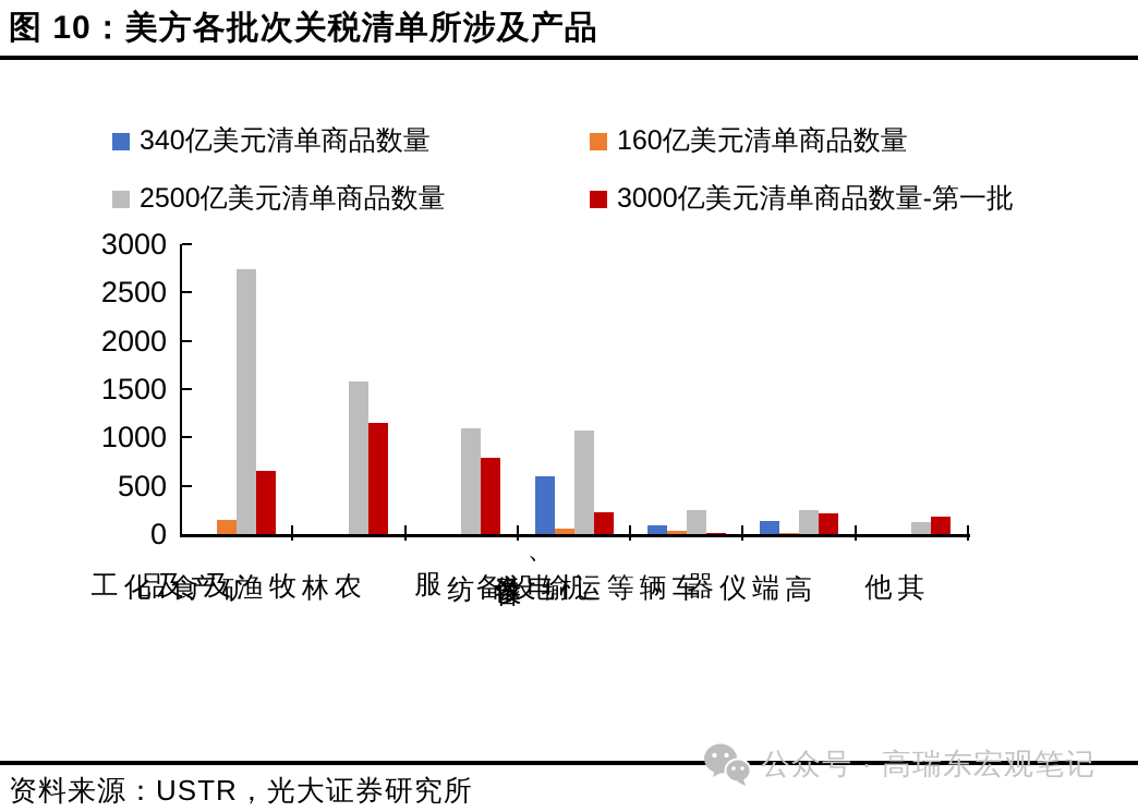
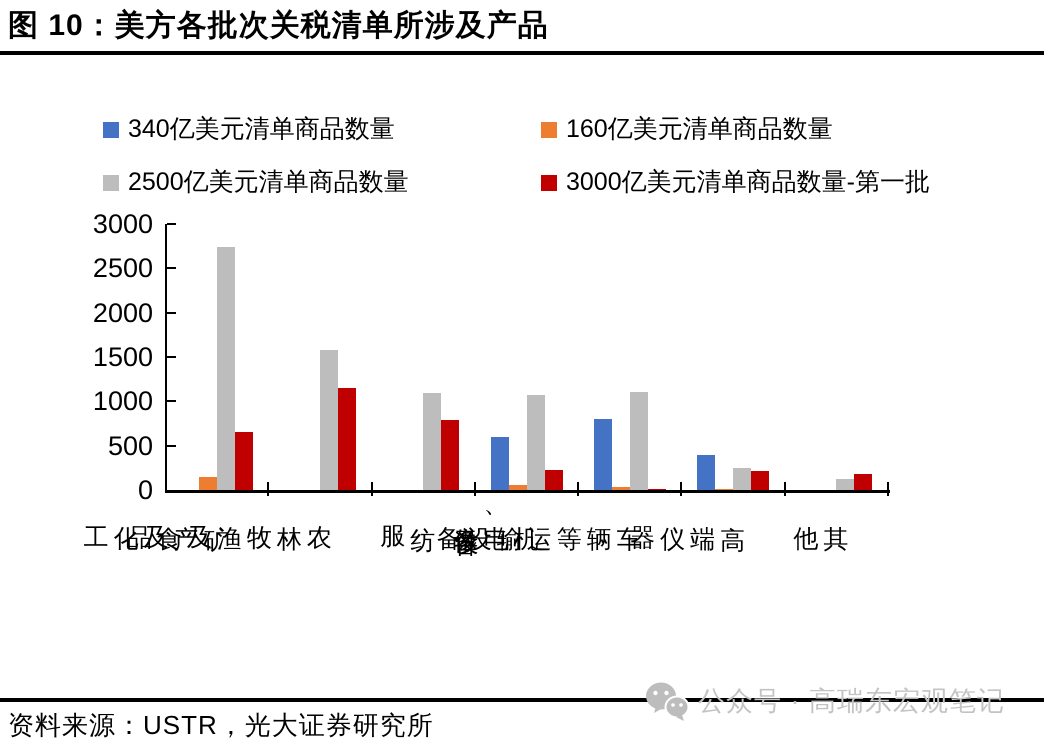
340亿美元清单商品数量/车辆等运输设备: 100 -> 800
2500亿美元清单商品数量/车辆等运输设备: 200 -> 1100
340亿美元清单商品数量/高端仪器: 100 -> 400
